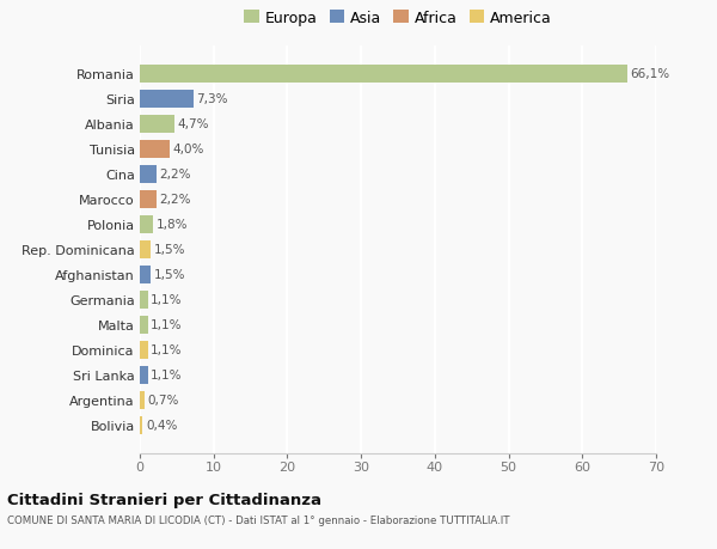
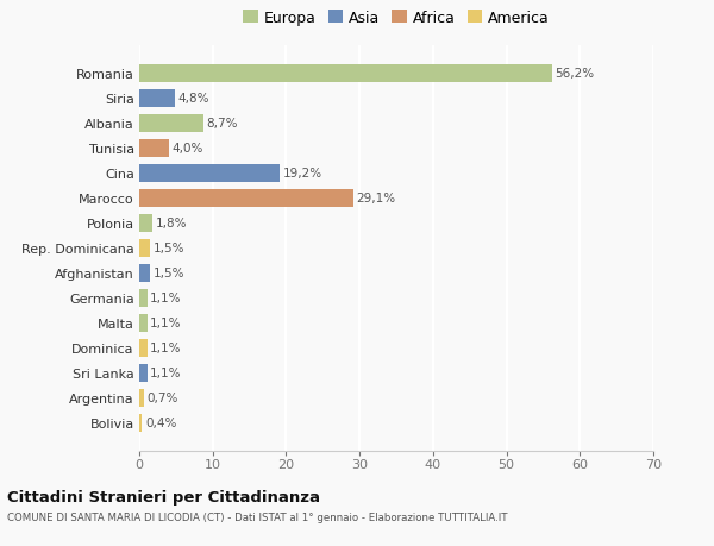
Romania: 66,1% -> 56,2%
Siria: 7,3% -> 4,8%
Albania: 4,7% -> 8,7%
Cina: 2,2% -> 19,2%
Marocco: 2,2% -> 29,1%
